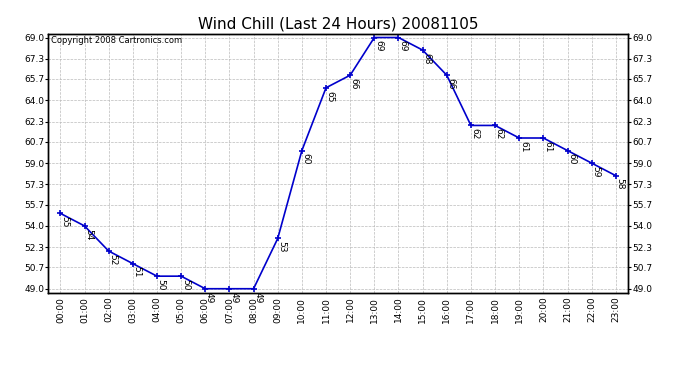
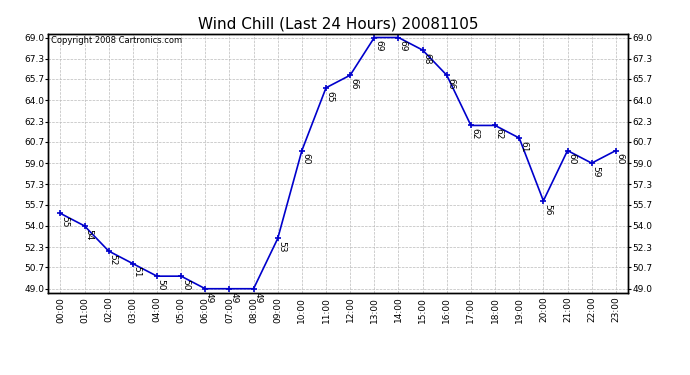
20:00: 61 -> 56
23:00: 58 -> 60
